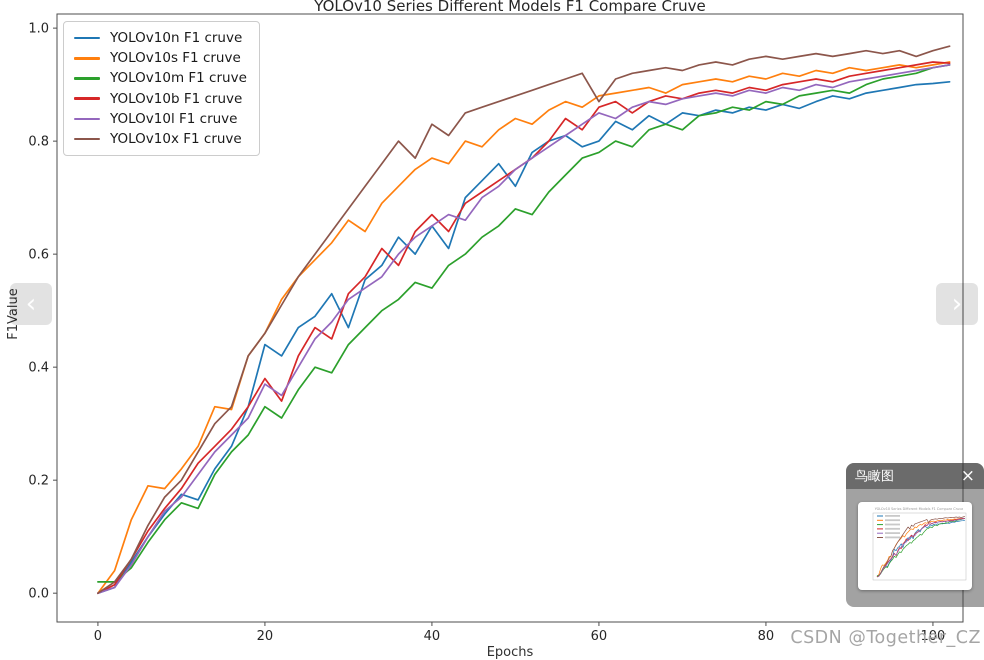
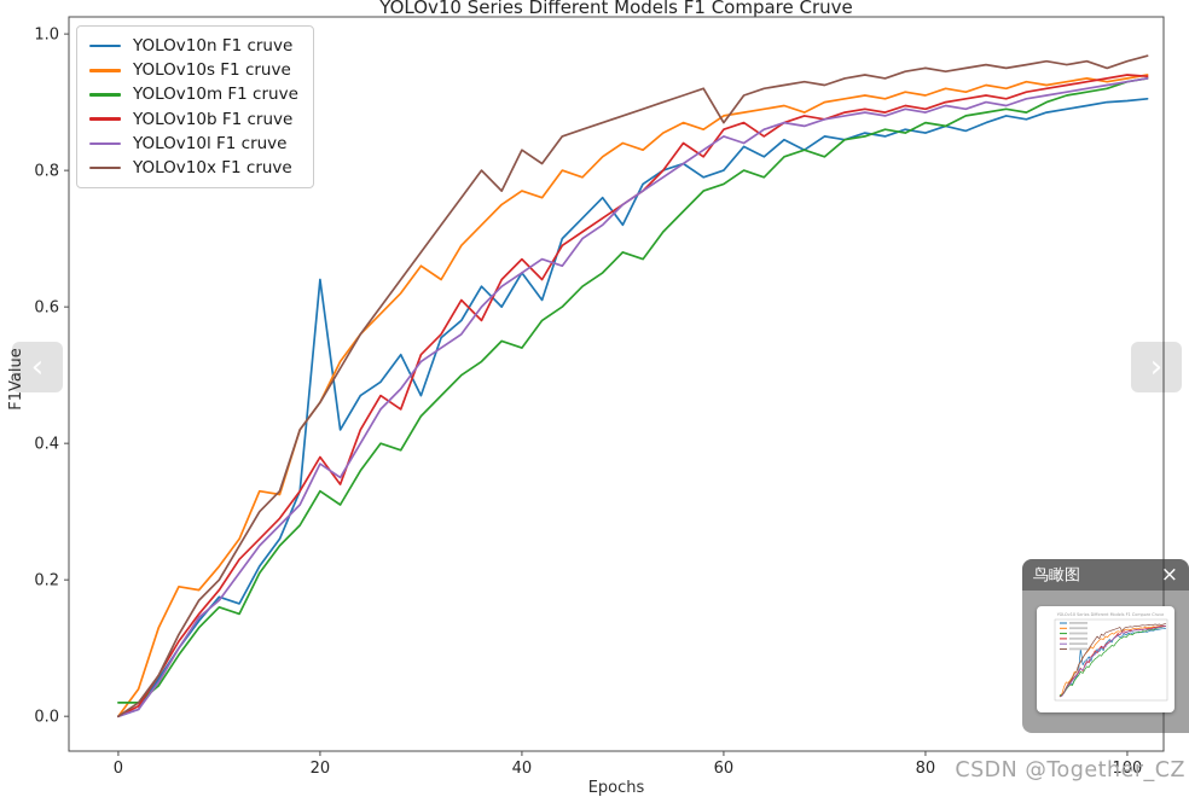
YOLOv10n F1 cruve/20: 0.44 -> 0.64
